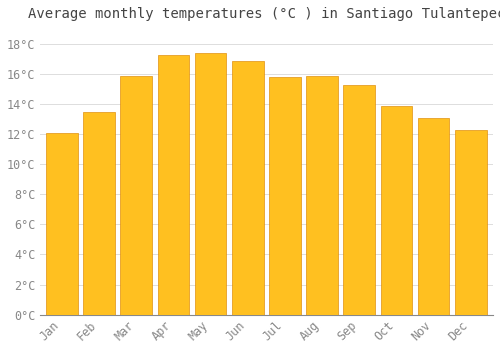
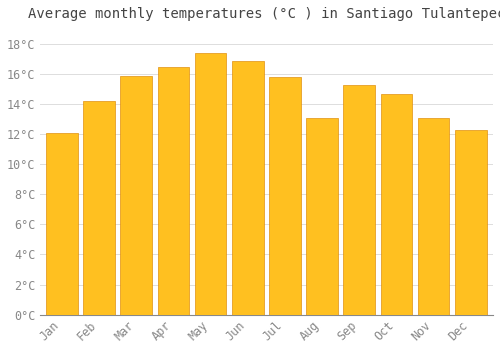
Feb: 13.5°C -> 14.2°C
Apr: 17.3°C -> 16.5°C
Aug: 15.9°C -> 13.1°C
Oct: 13.9°C -> 14.7°C
